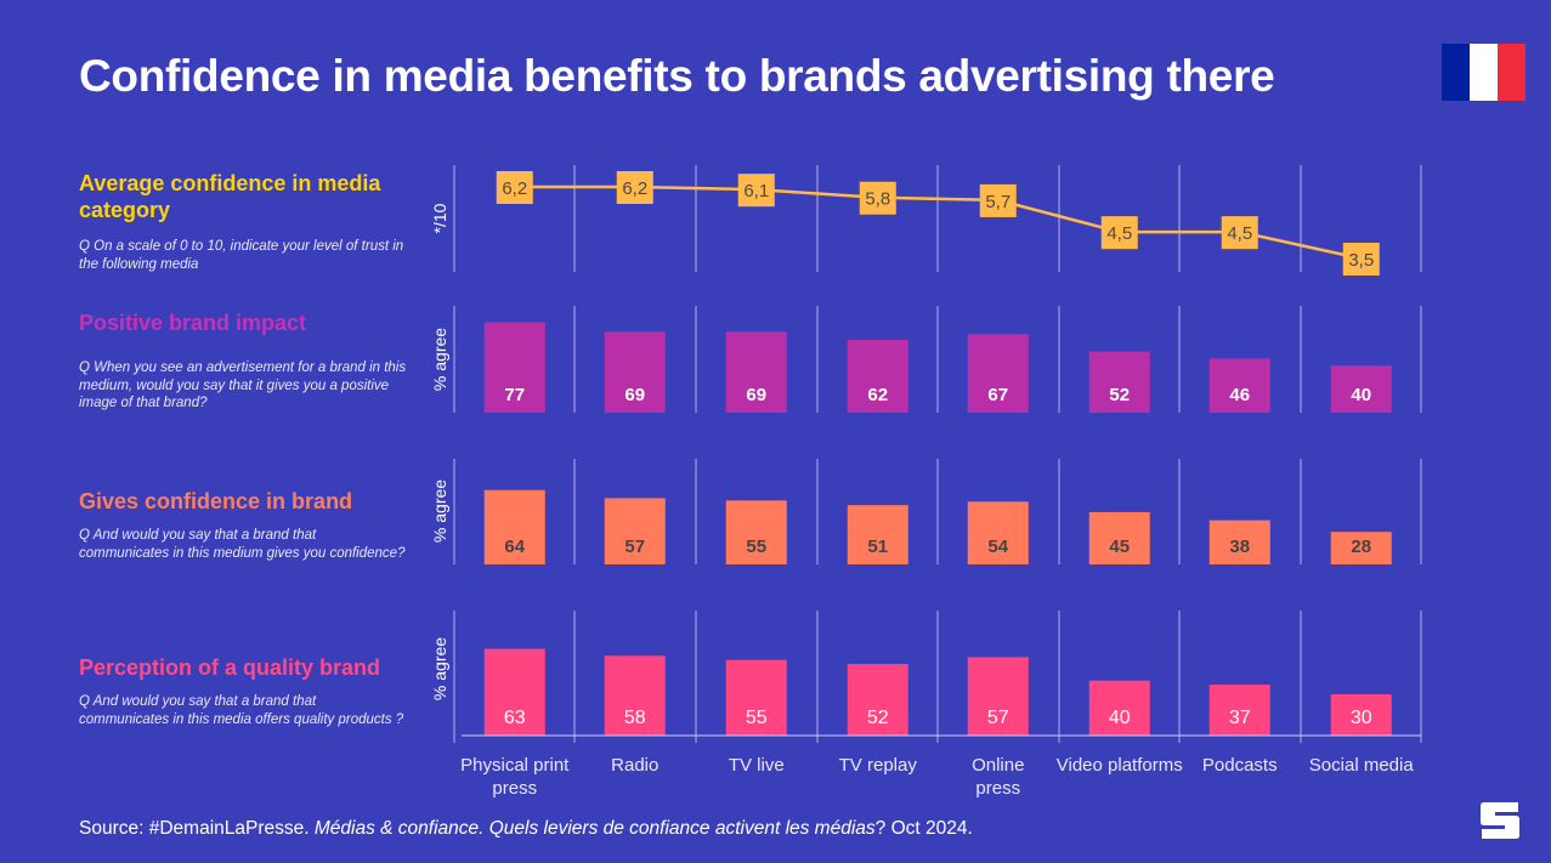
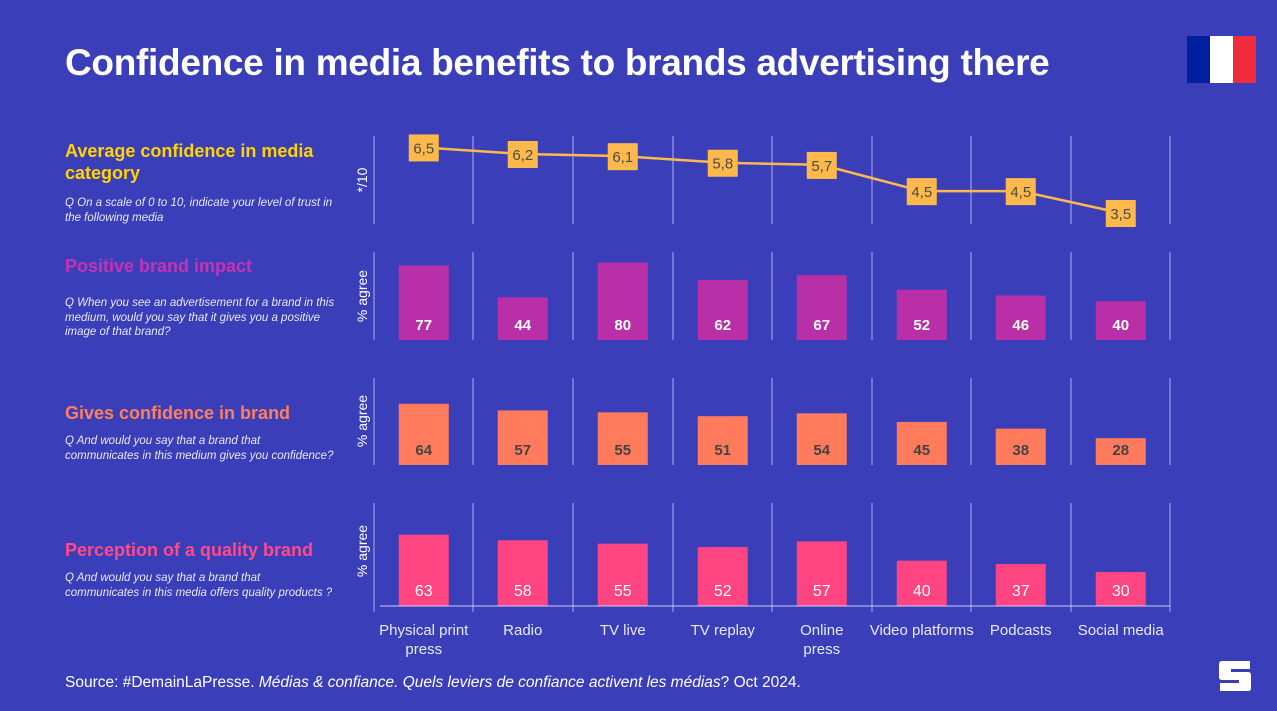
Average confidence in media category/Physical print press: 6,2 -> 6,5
Positive brand impact/Radio: 69 -> 44
Positive brand impact/TV live: 69 -> 80
